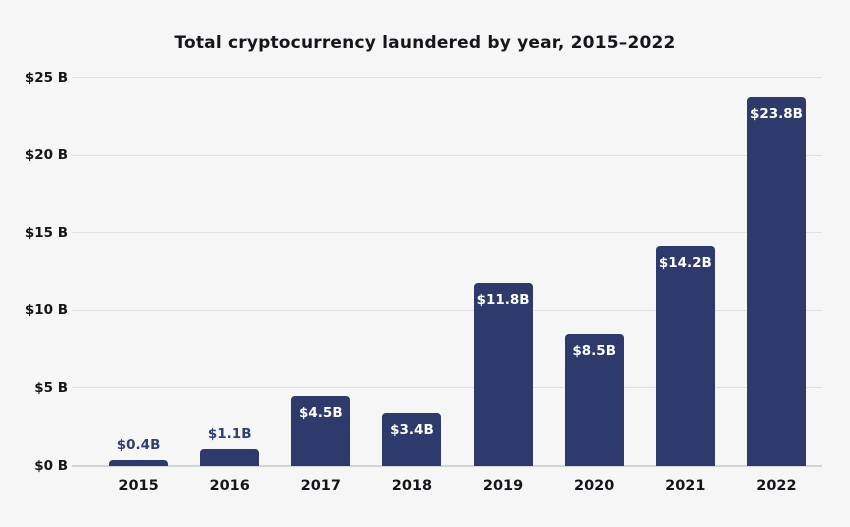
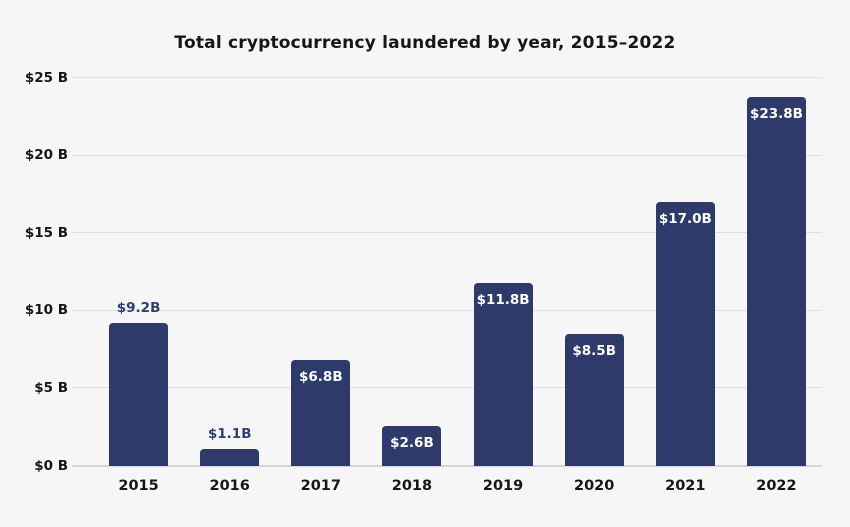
2015: $0.4B -> $9.2B
2017: $4.5B -> $6.8B
2018: $3.4B -> $2.6B
2021: $14.2B -> $17.0B
